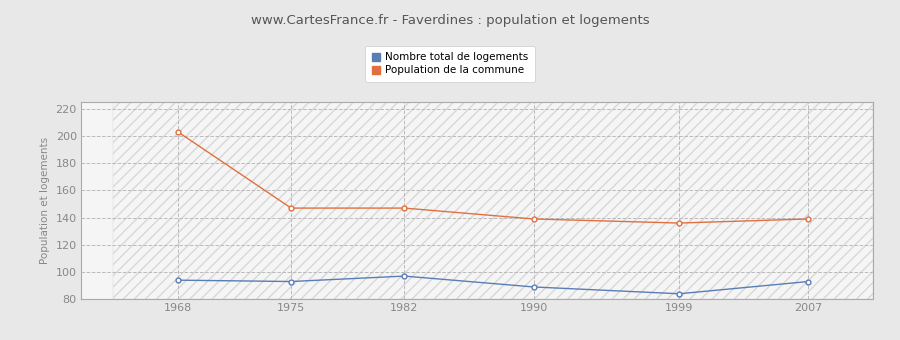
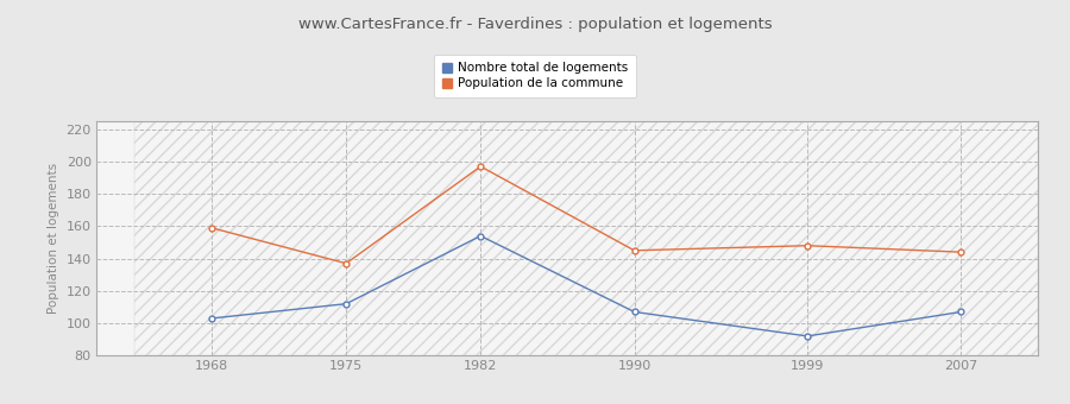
Nombre total de logements/1968: 94 -> 103
Population de la commune/1968: 203 -> 159
Nombre total de logements/1975: 93 -> 112
Population de la commune/1975: 147 -> 137
Nombre total de logements/1982: 97 -> 154
Population de la commune/1982: 147 -> 197
Nombre total de logements/1990: 89 -> 107
Population de la commune/1990: 139 -> 145
Nombre total de logements/1999: 84 -> 92
Population de la commune/1999: 136 -> 148
Nombre total de logements/2007: 93 -> 107
Population de la commune/2007: 139 -> 144
